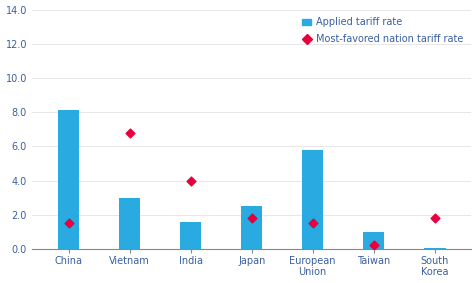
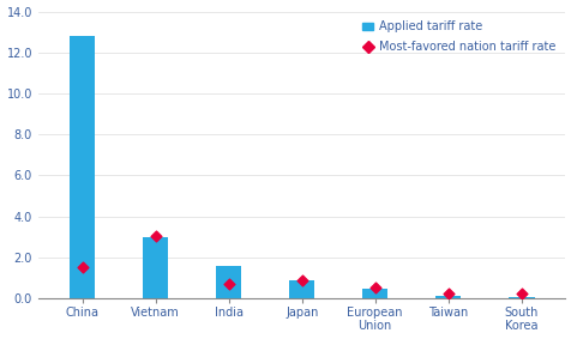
Applied tariff rate/China: 8.1 -> 12.8
Most-favored nation tariff rate/Vietnam: 6.8 -> 3.0
Most-favored nation tariff rate/India: 4.0 -> 0.7
Applied tariff rate/Japan: 2.5 -> 0.9
Most-favored nation tariff rate/Japan: 1.8 -> 0.8
Applied tariff rate/European Union: 5.8 -> 0.5
Most-favored nation tariff rate/European Union: 1.5 -> 0.5
Applied tariff rate/Taiwan: 1.0 -> 0.1
Most-favored nation tariff rate/South Korea: 1.8 -> 0.2
